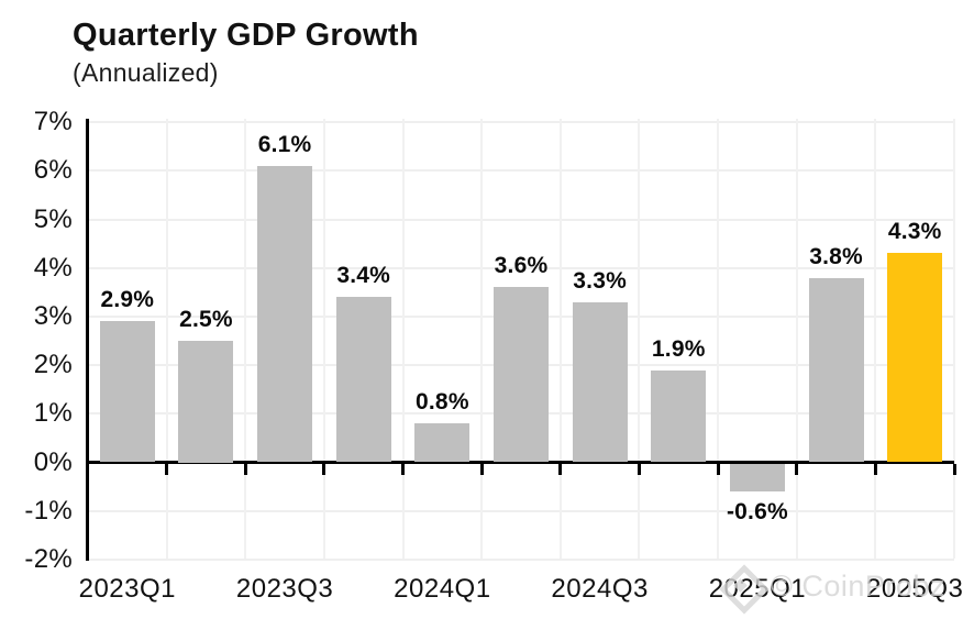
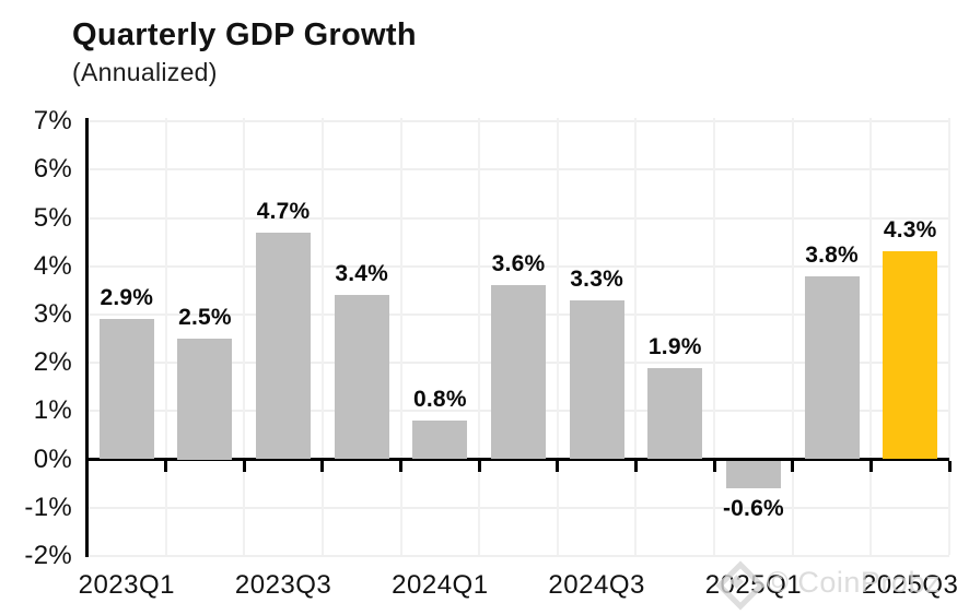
2023Q3: 6.1% -> 4.7%
